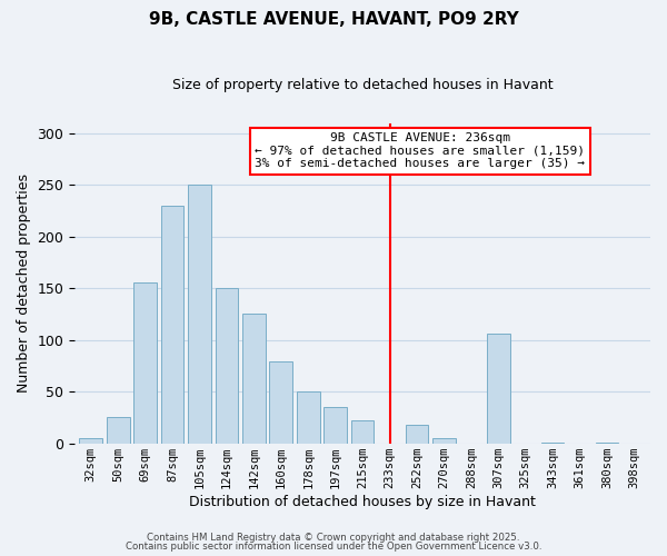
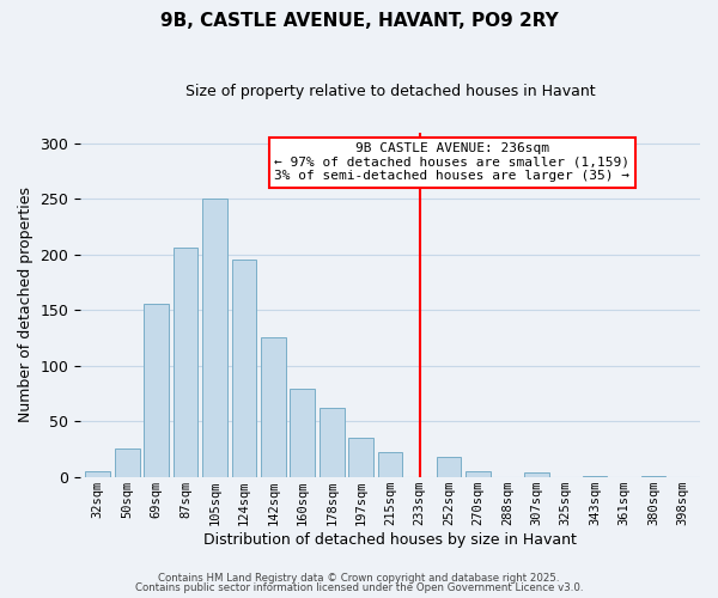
87sqm: 230 -> 206
124sqm: 150 -> 196
178sqm: 50 -> 62
307sqm: 106 -> 4
